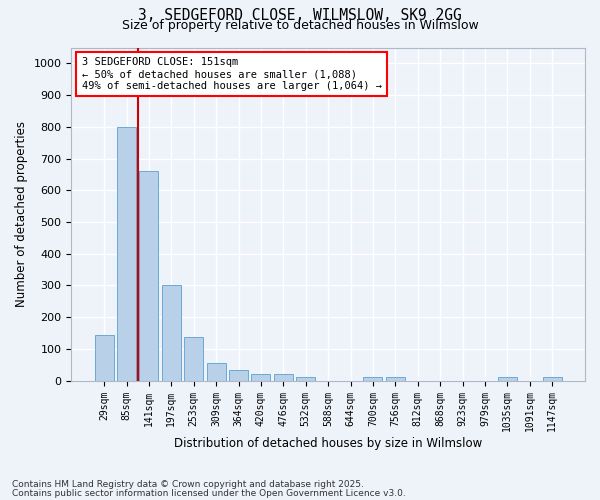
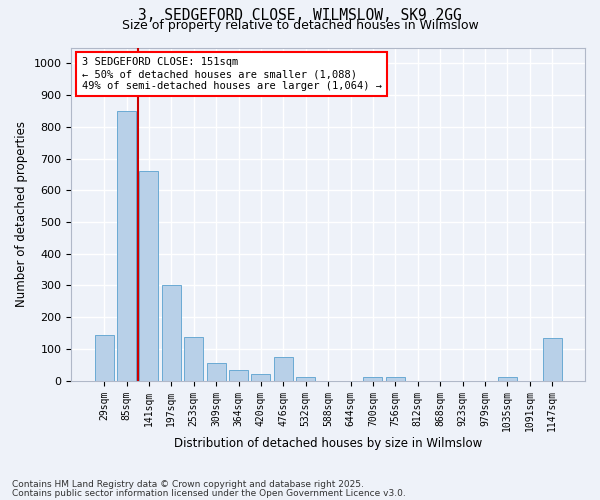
85sqm: 800 -> 850
476sqm: 20 -> 75
1147sqm: 10 -> 135
